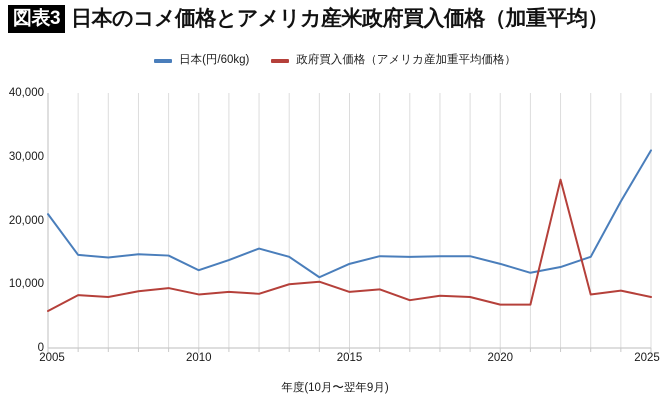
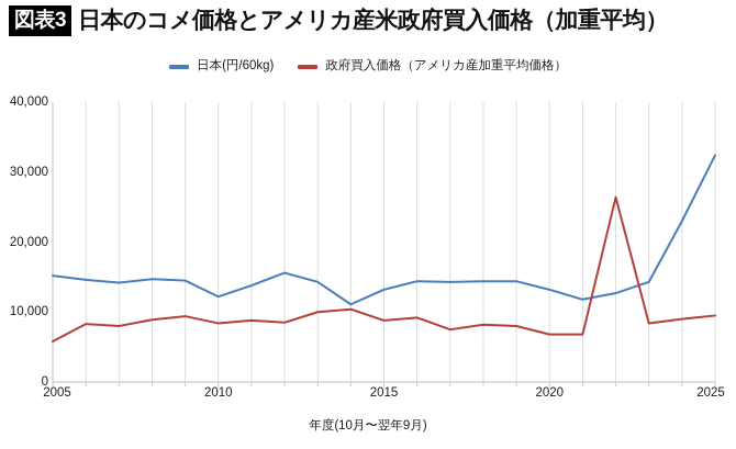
日本(円/60kg)/2005: 21000 -> 15000
日本(円/60kg)/2025: 31000 -> 32000
政府買入価格（アメリカ産加重平均価格）/2025: 8000 -> 10000
